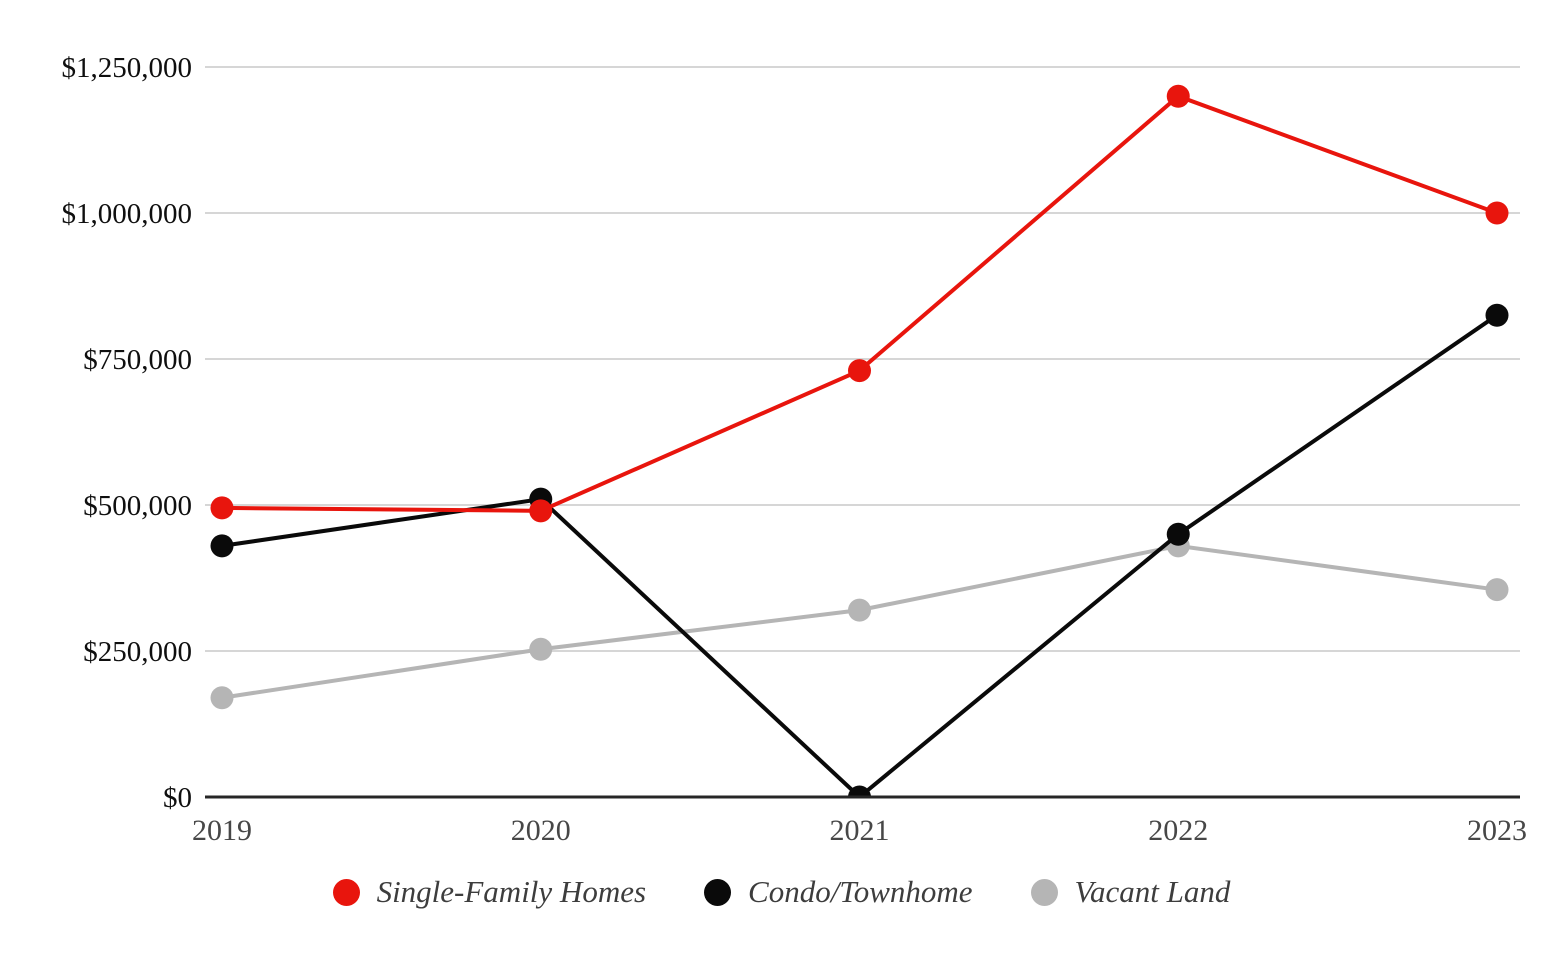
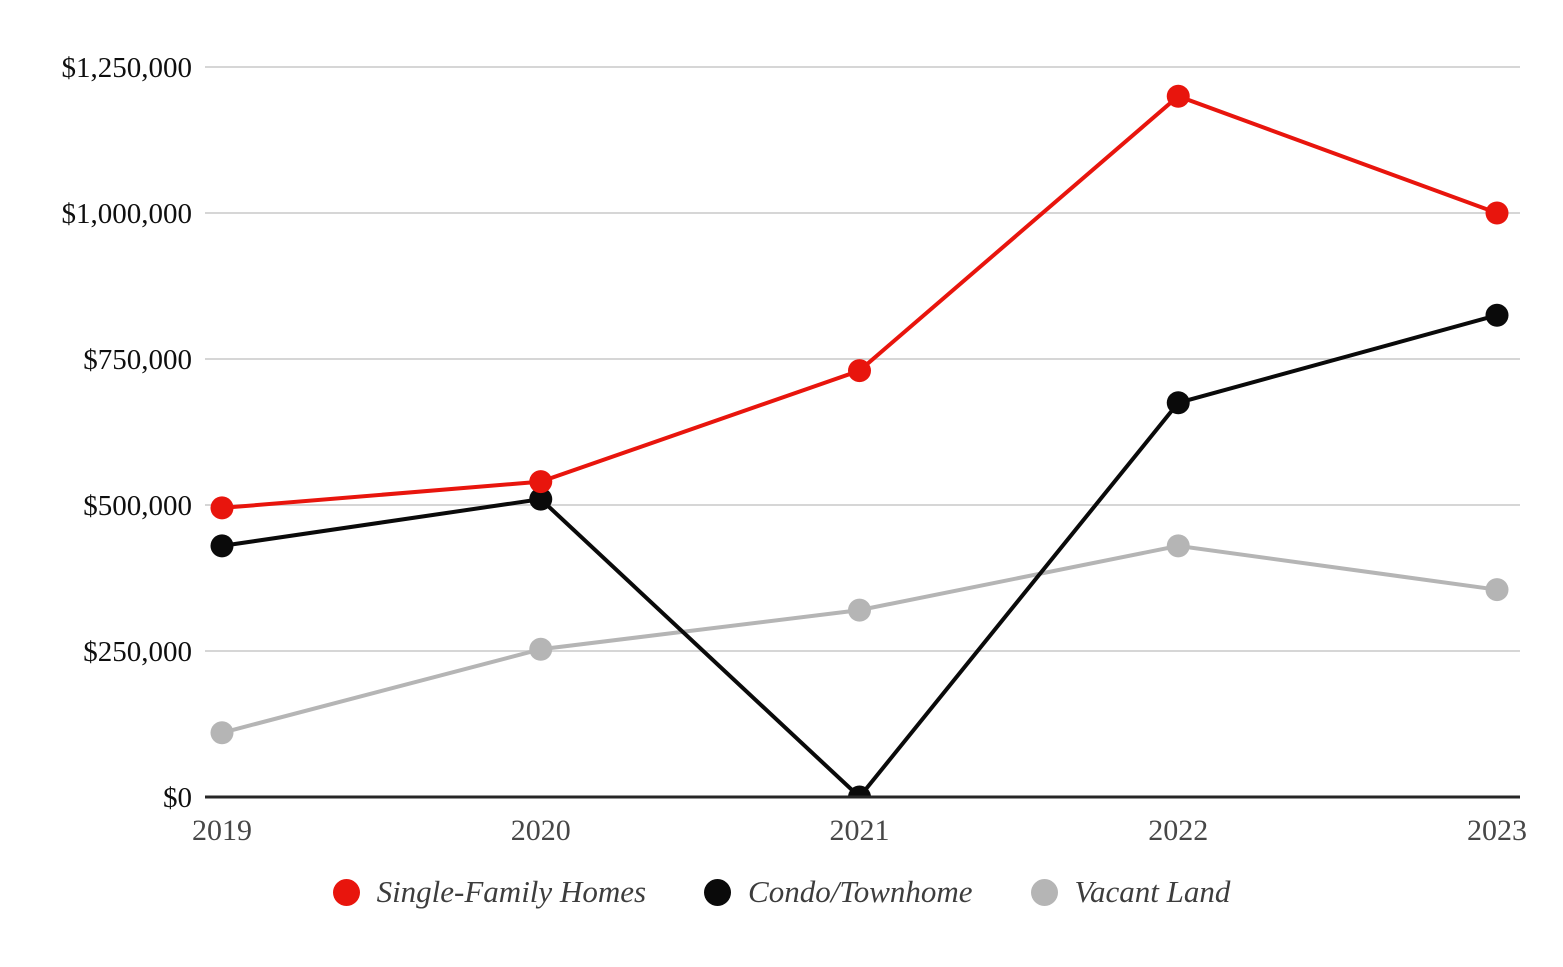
Vacant Land/2019: $170000 -> $110000
Single-Family Homes/2020: $490000 -> $540000
Condo/Townhome/2022: $450000 -> $680000
